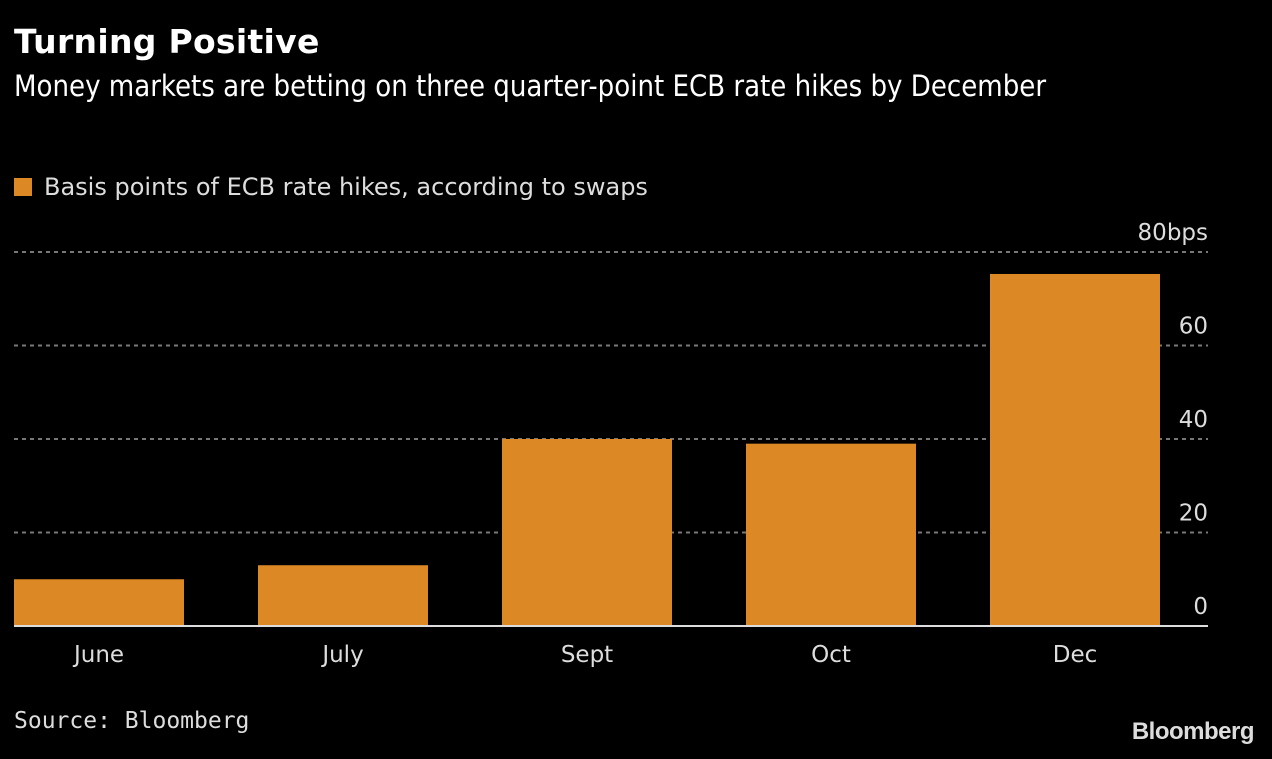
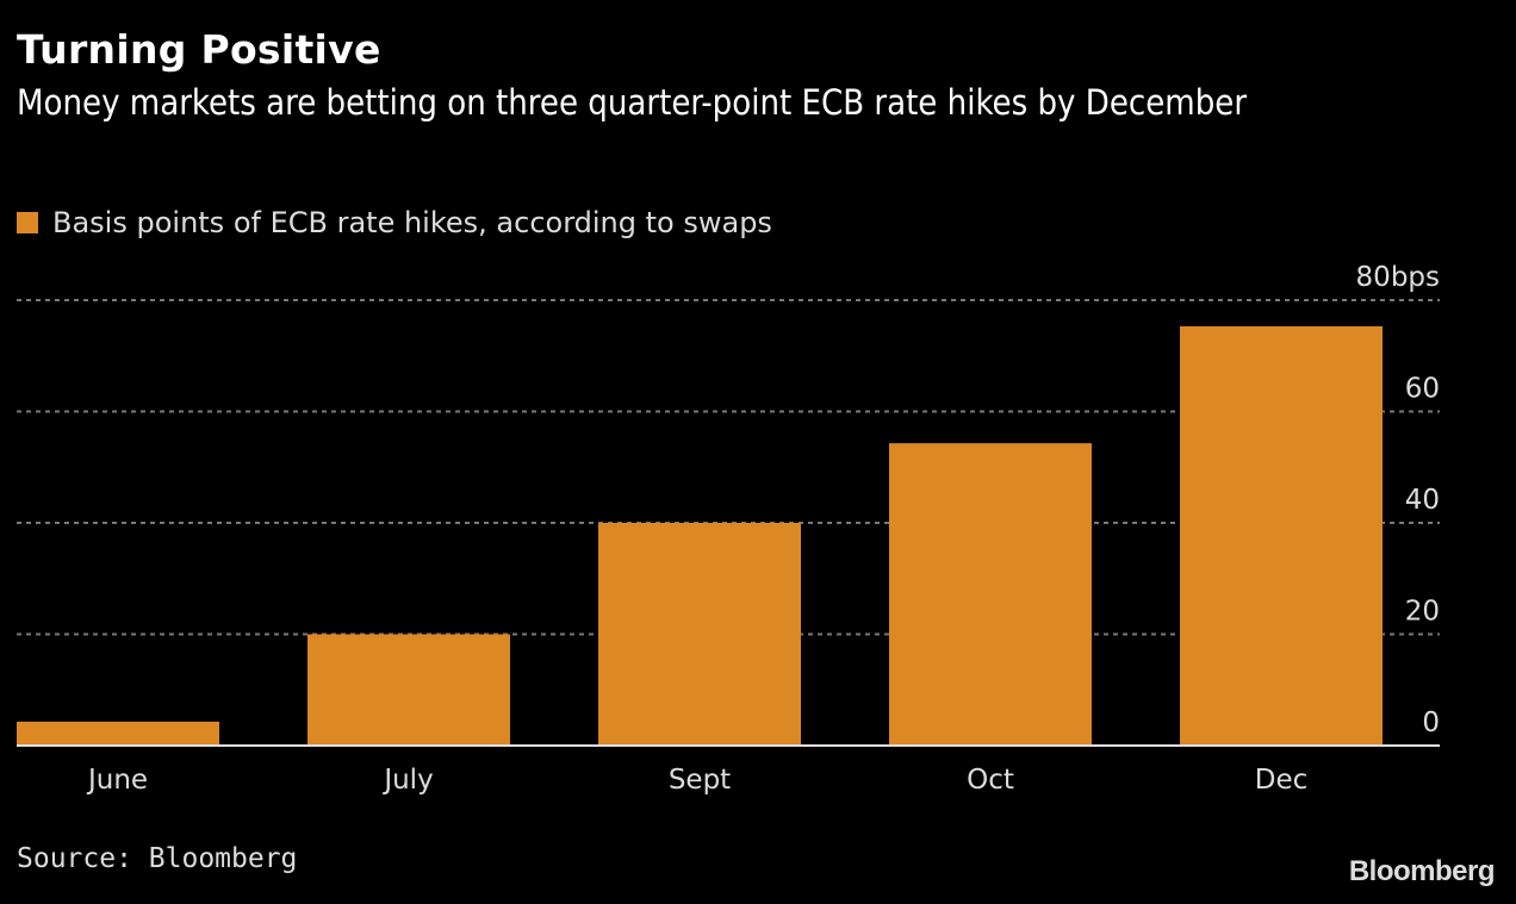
June: 10 -> 4
July: 13 -> 20
Oct: 39 -> 54
